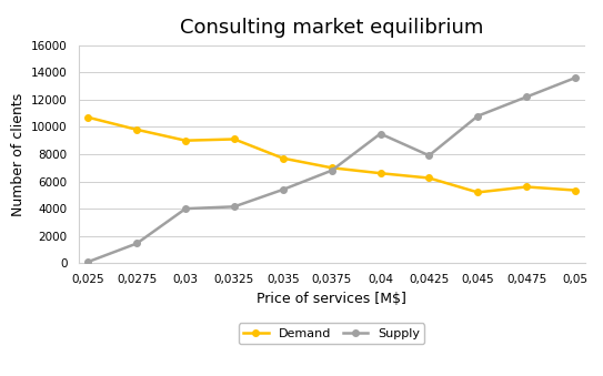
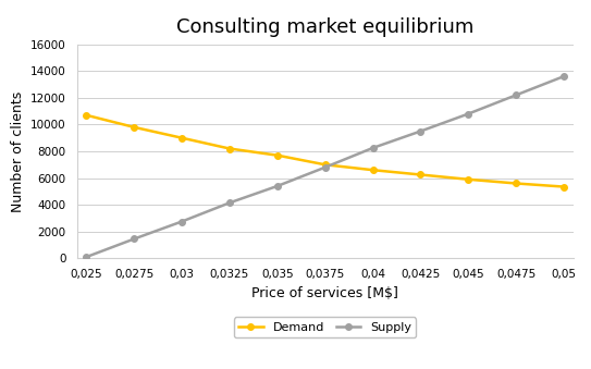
Supply/0,03: 4000 -> 2800
Demand/0,0325: 9100 -> 8200
Supply/0,04: 9500 -> 8200
Supply/0,0425: 7900 -> 9500
Demand/0,045: 5200 -> 5900
